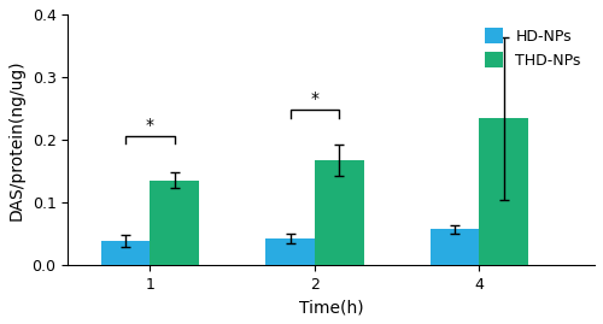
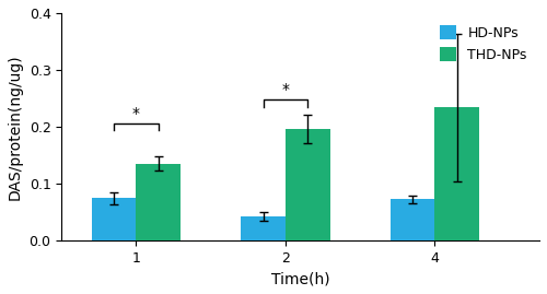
HD-NPs/1: 0.038 -> 0.074
THD-NPs/2: 0.167 -> 0.196
HD-NPs/4: 0.057 -> 0.072
